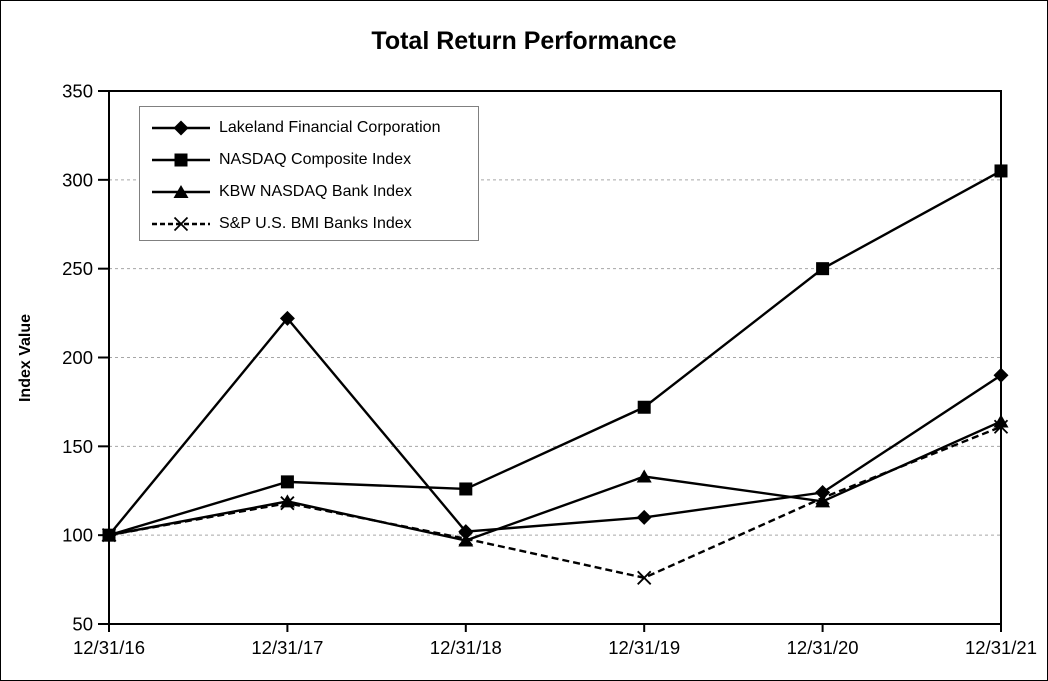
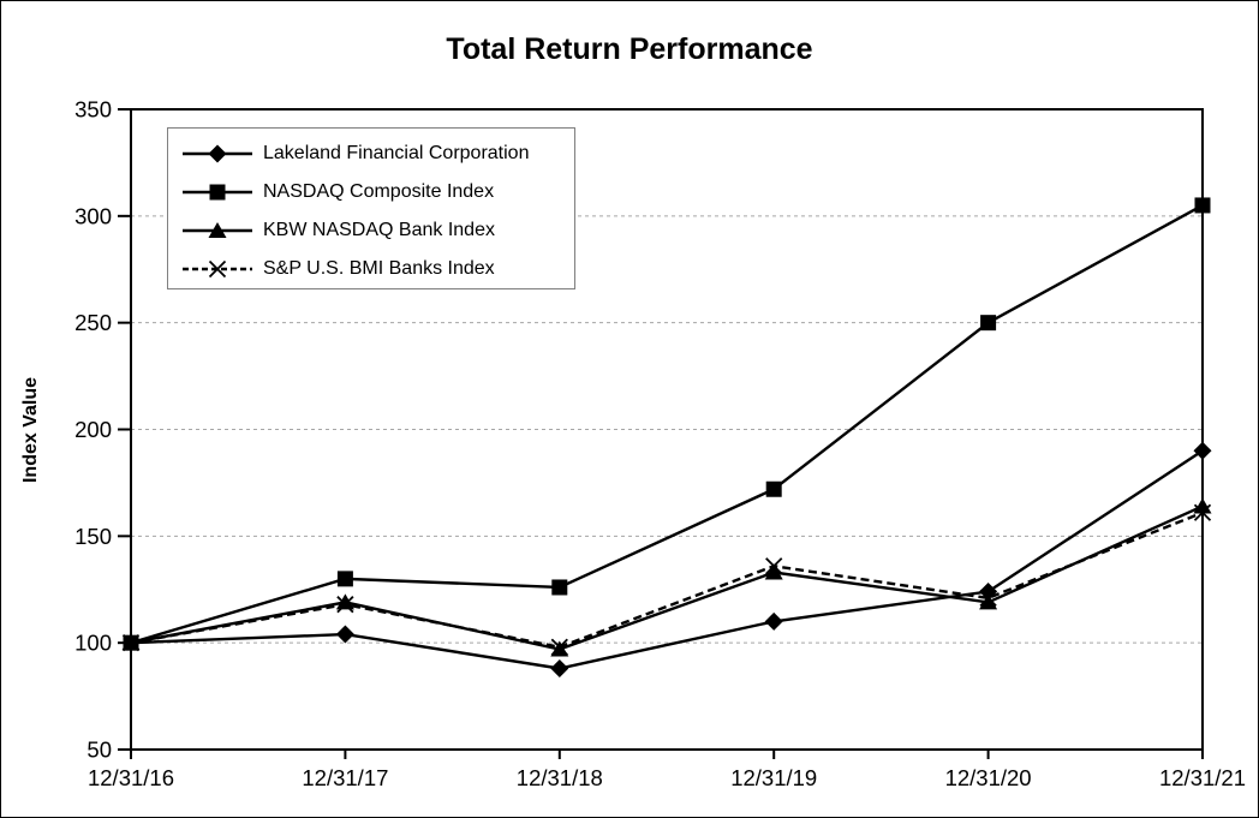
Lakeland Financial Corporation/12/31/17: 222 -> 104
Lakeland Financial Corporation/12/31/18: 102 -> 88
S&P U.S. BMI Banks Index/12/31/19: 76 -> 136
